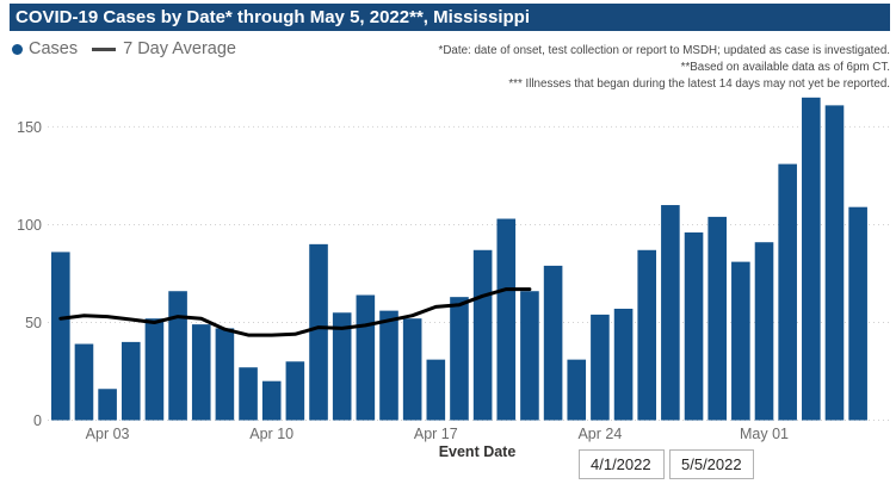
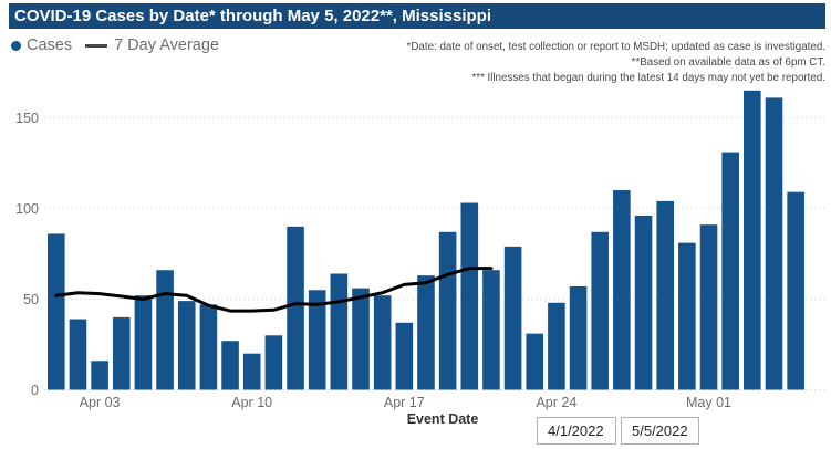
Cases/Apr 17: 31 -> 37
Cases/Apr 24: 54 -> 48
